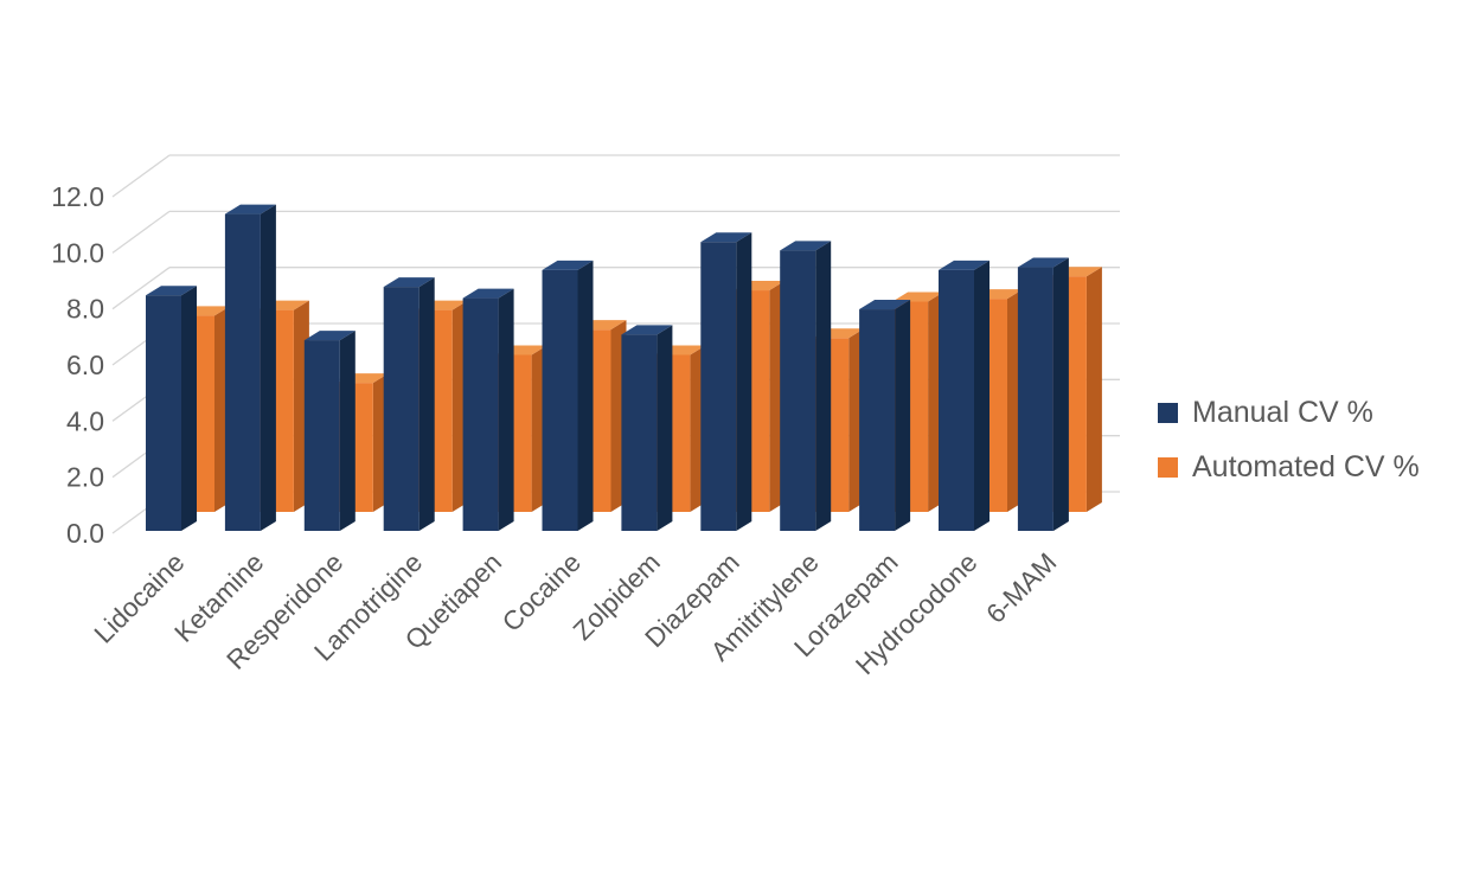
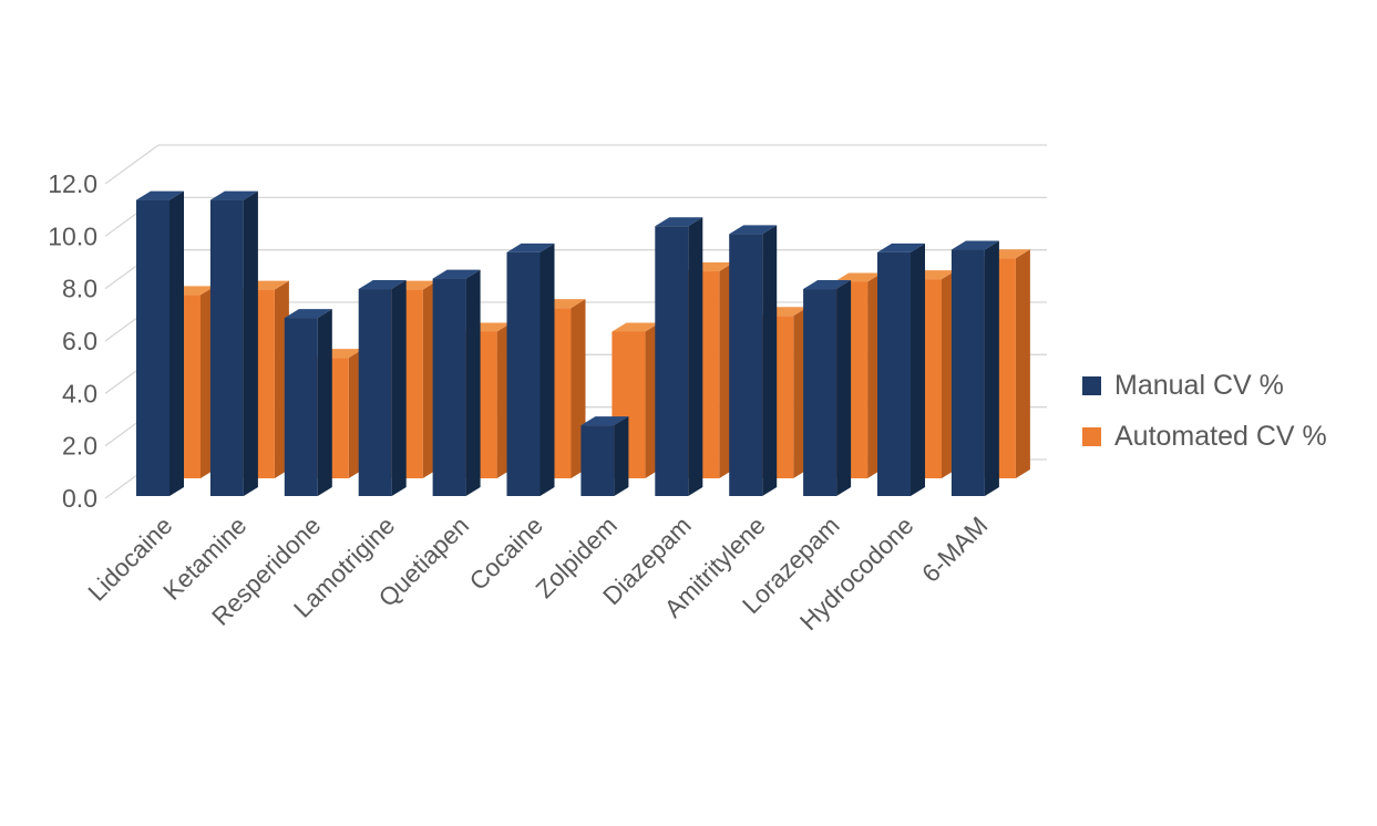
Manual CV %/Lidocaine: 8.4 -> 11.3
Manual CV %/Lamotrigine: 8.7 -> 7.9
Manual CV %/Zolpidem: 7.0 -> 2.7
